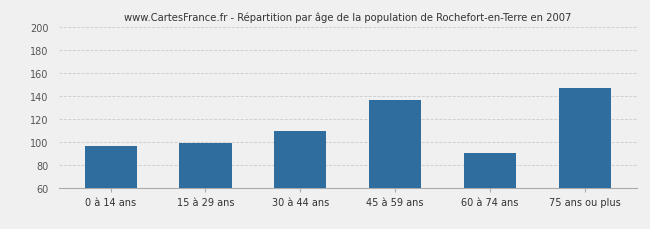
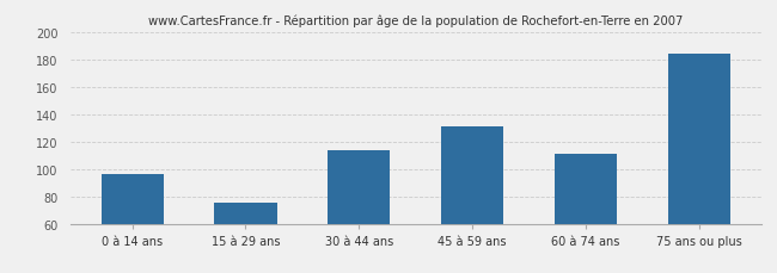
15 à 29 ans: 99 -> 75
30 à 44 ans: 109 -> 114
45 à 59 ans: 136 -> 131
60 à 74 ans: 90 -> 111
75 ans ou plus: 147 -> 184
